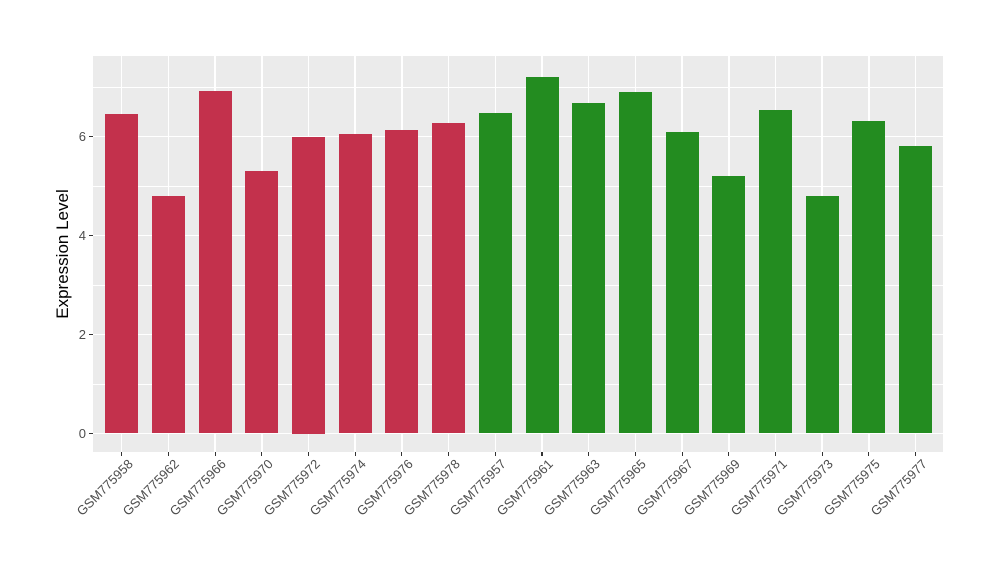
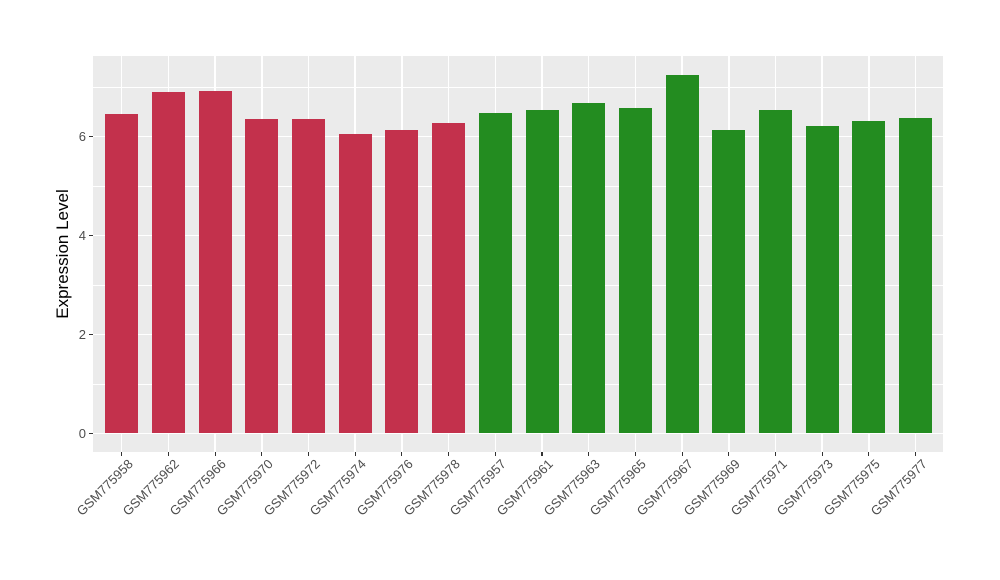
GSM775962: 4.8 -> 6.9
GSM775970: 5.3 -> 6.4
GSM775972: 6.0 -> 6.4
GSM775961: 7.2 -> 6.5
GSM775965: 6.9 -> 6.6
GSM775967: 6.1 -> 7.2
GSM775969: 5.2 -> 6.1
GSM775973: 4.8 -> 6.2
GSM775977: 5.8 -> 6.4
